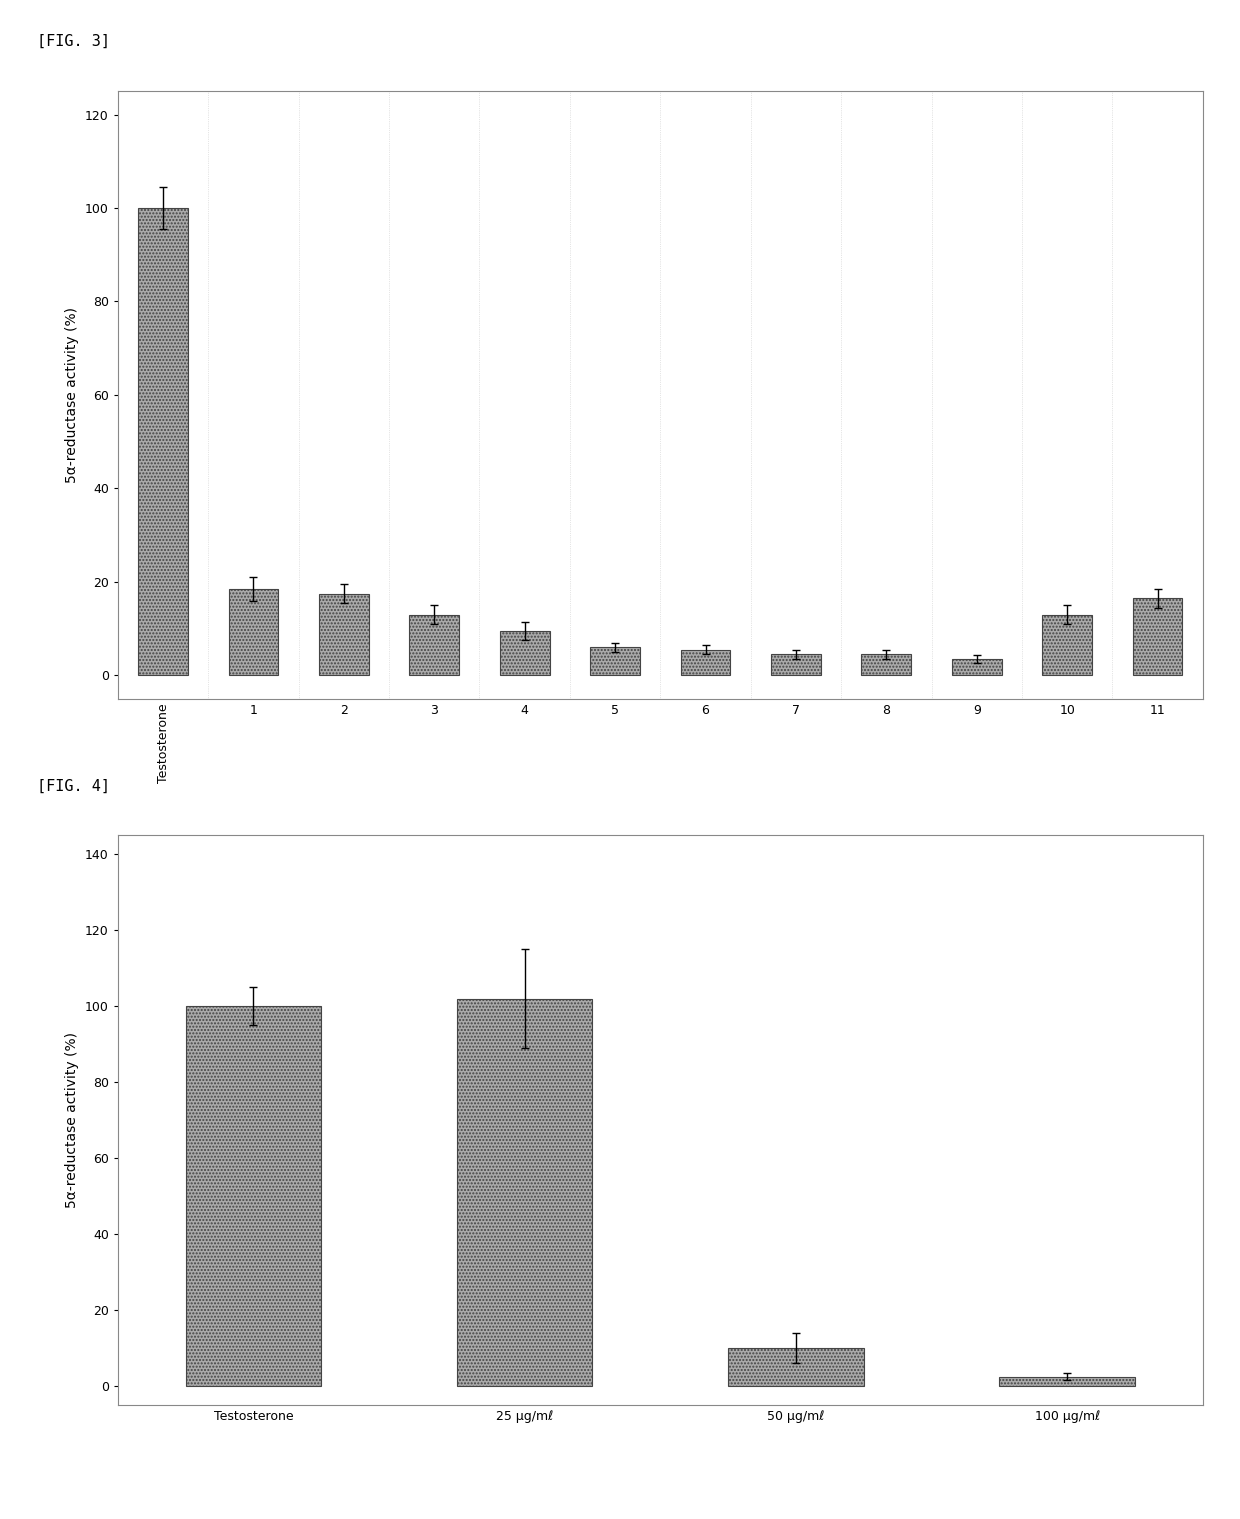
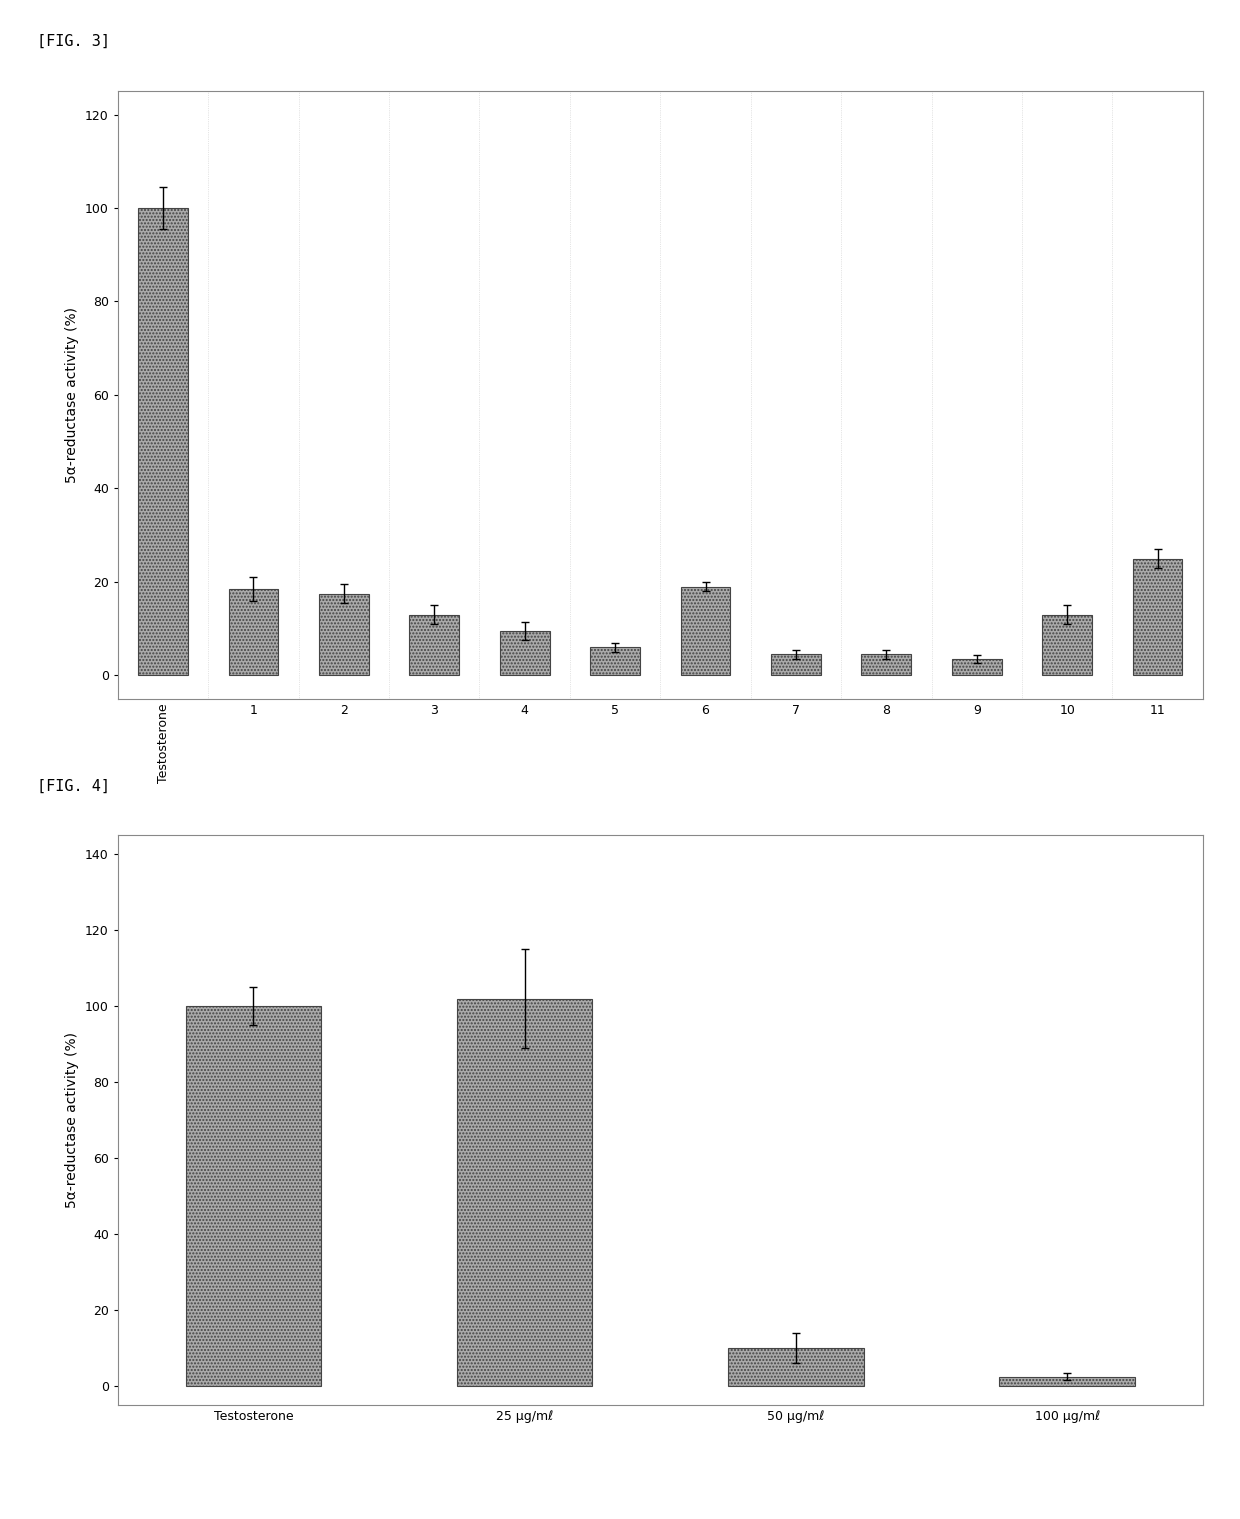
6: 5.5 -> 19.0
11: 16.5 -> 25.0
